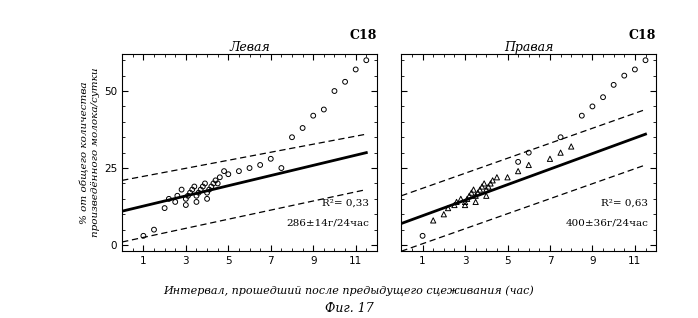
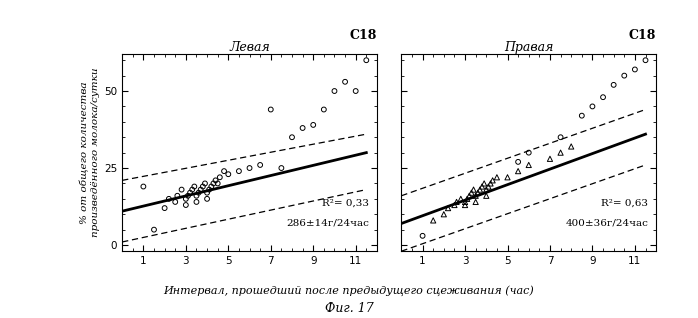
Левая/1: 3 -> 19
Левая/7: 28 -> 44
Левая/9: 42 -> 39
Левая/11: 57 -> 50
